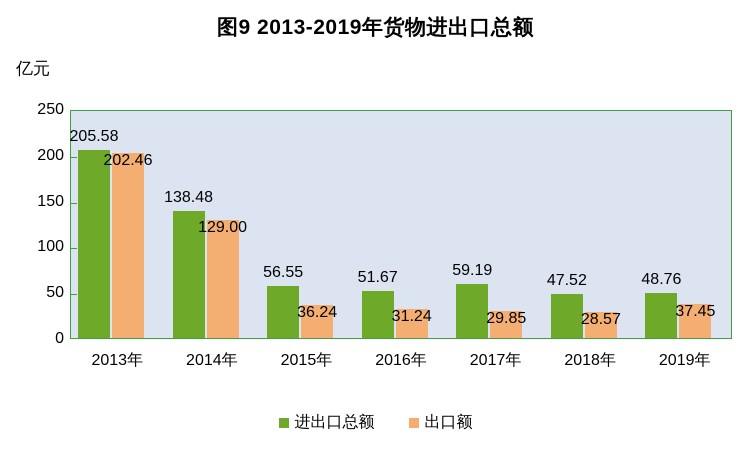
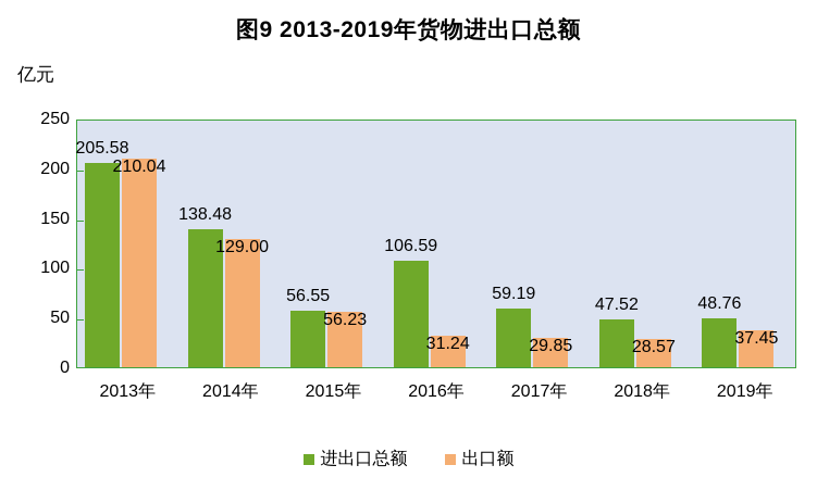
出口额/2013年: 202.46 -> 210.04
出口额/2015年: 36.24 -> 56.23
进出口总额/2016年: 51.67 -> 106.59
